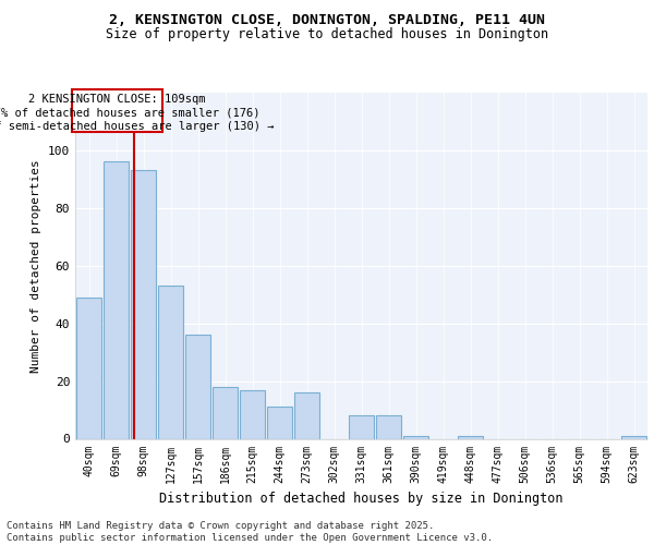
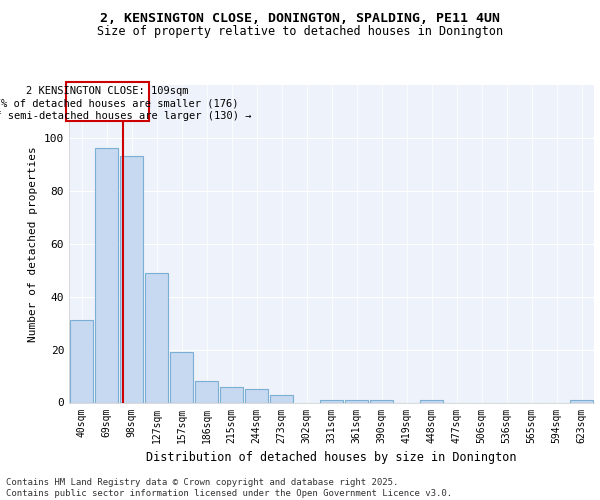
40sqm: 49 -> 31
127sqm: 53 -> 49
157sqm: 36 -> 19
186sqm: 18 -> 8
215sqm: 17 -> 6
244sqm: 11 -> 5
273sqm: 16 -> 3
331sqm: 8 -> 1
361sqm: 8 -> 1
